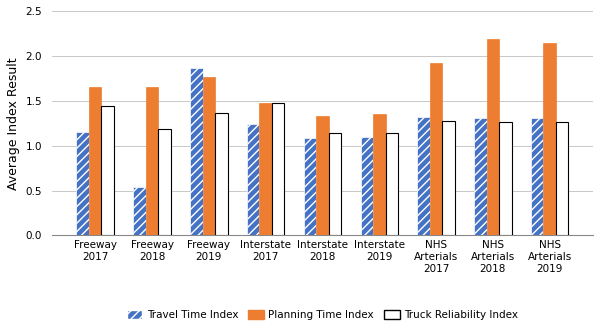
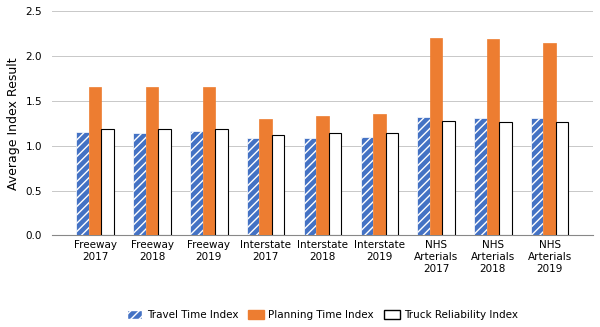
Truck Reliability Index/Freeway 2017: 1.44 -> 1.19
Travel Time Index/Freeway 2018: 0.54 -> 1.14
Travel Time Index/Freeway 2019: 1.86 -> 1.16
Planning Time Index/Freeway 2019: 1.76 -> 1.65
Truck Reliability Index/Freeway 2019: 1.36 -> 1.19
Travel Time Index/Interstate 2017: 1.24 -> 1.09
Planning Time Index/Interstate 2017: 1.48 -> 1.30
Truck Reliability Index/Interstate 2017: 1.48 -> 1.12
Planning Time Index/NHS Arterials 2017: 1.92 -> 2.20
